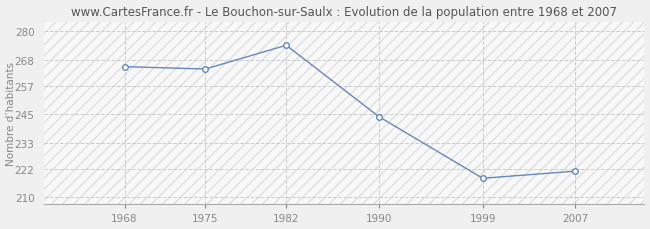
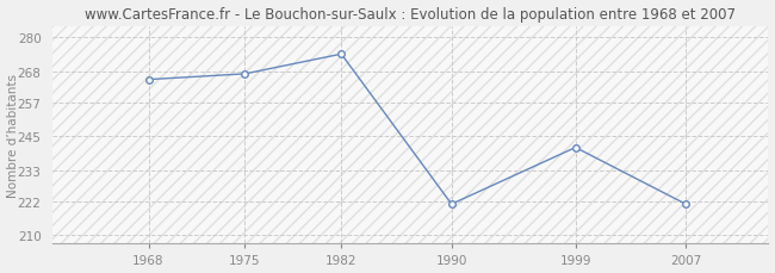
1975: 264 -> 267
1990: 244 -> 221
1999: 218 -> 241
